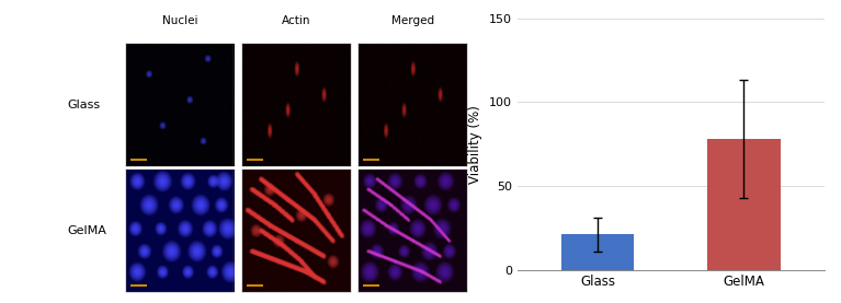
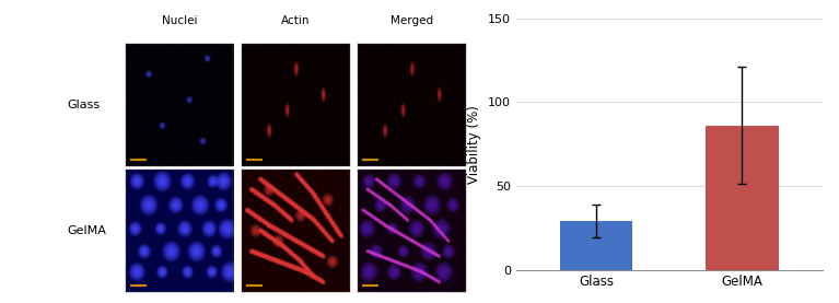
Glass: 21 -> 29
GelMA: 78 -> 86
